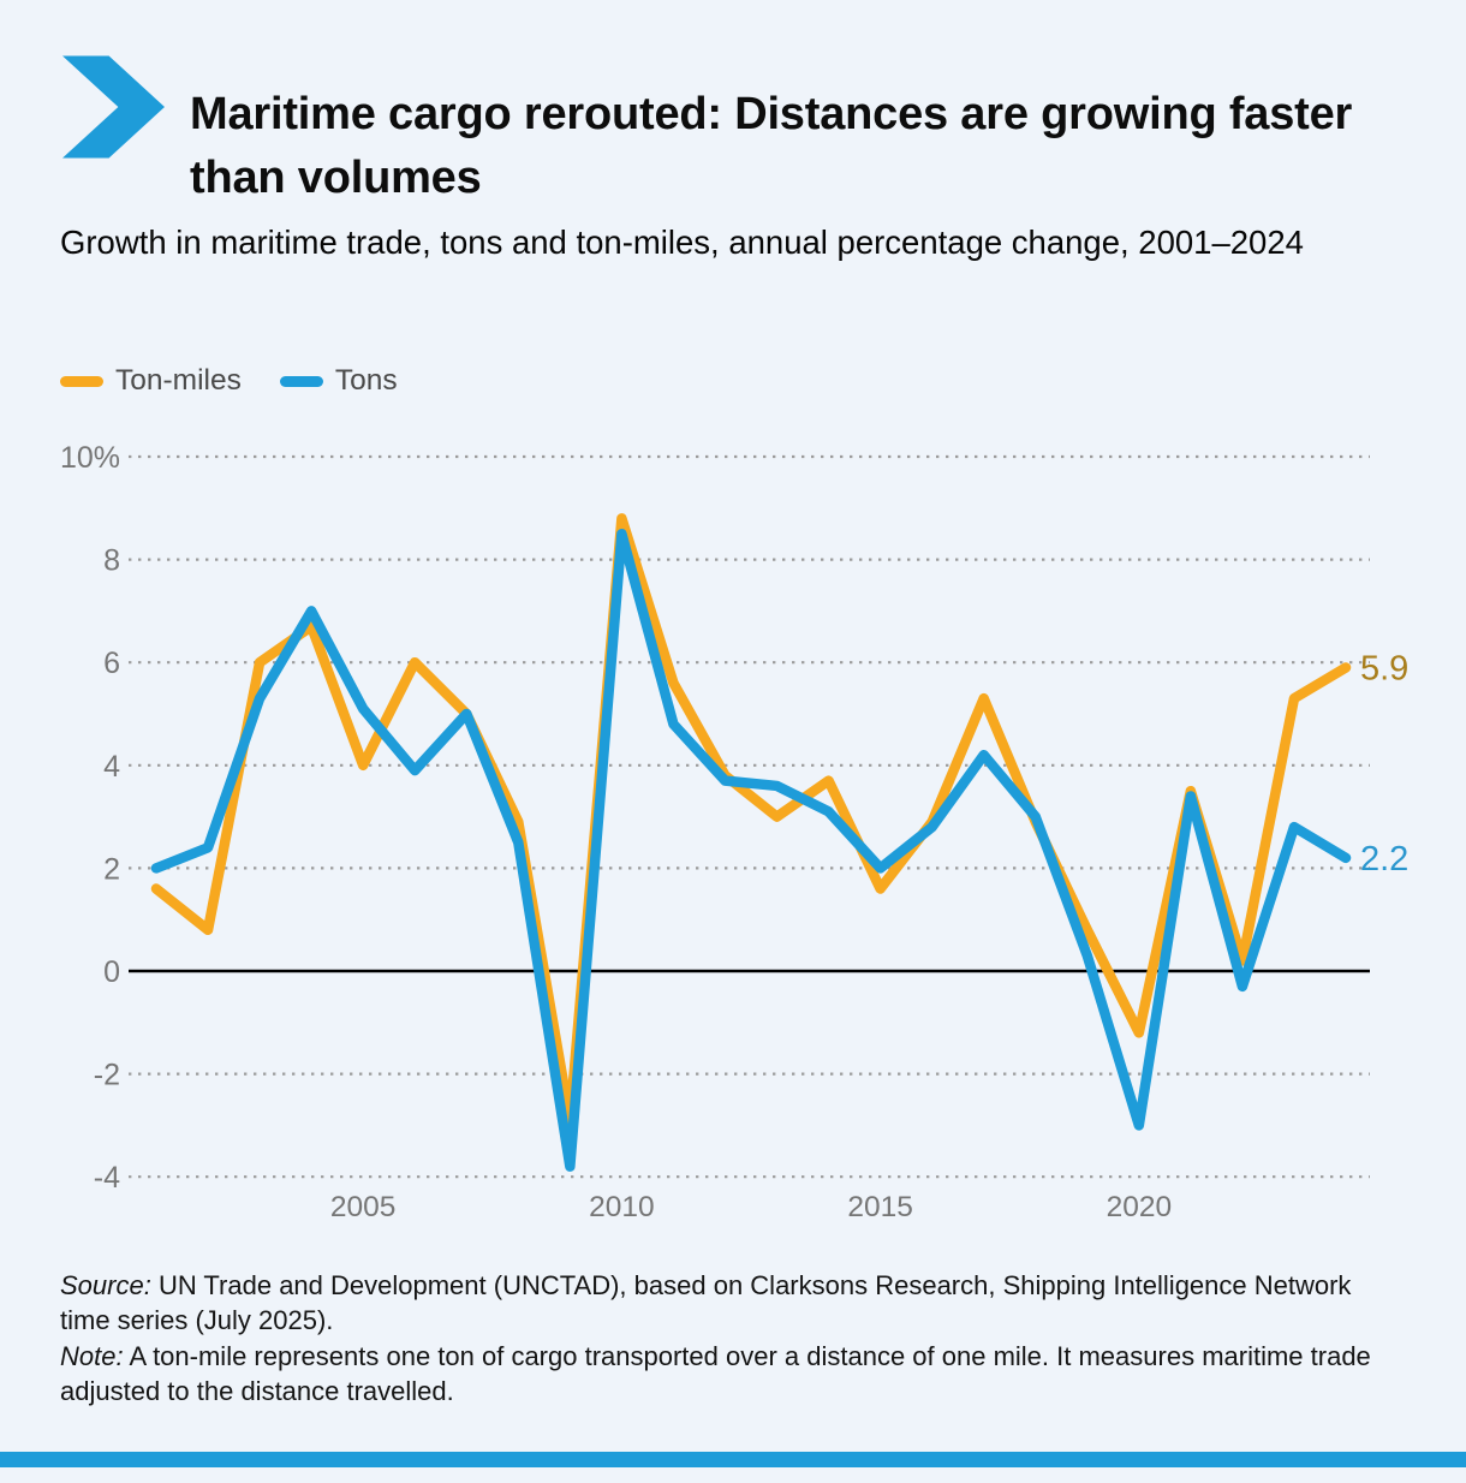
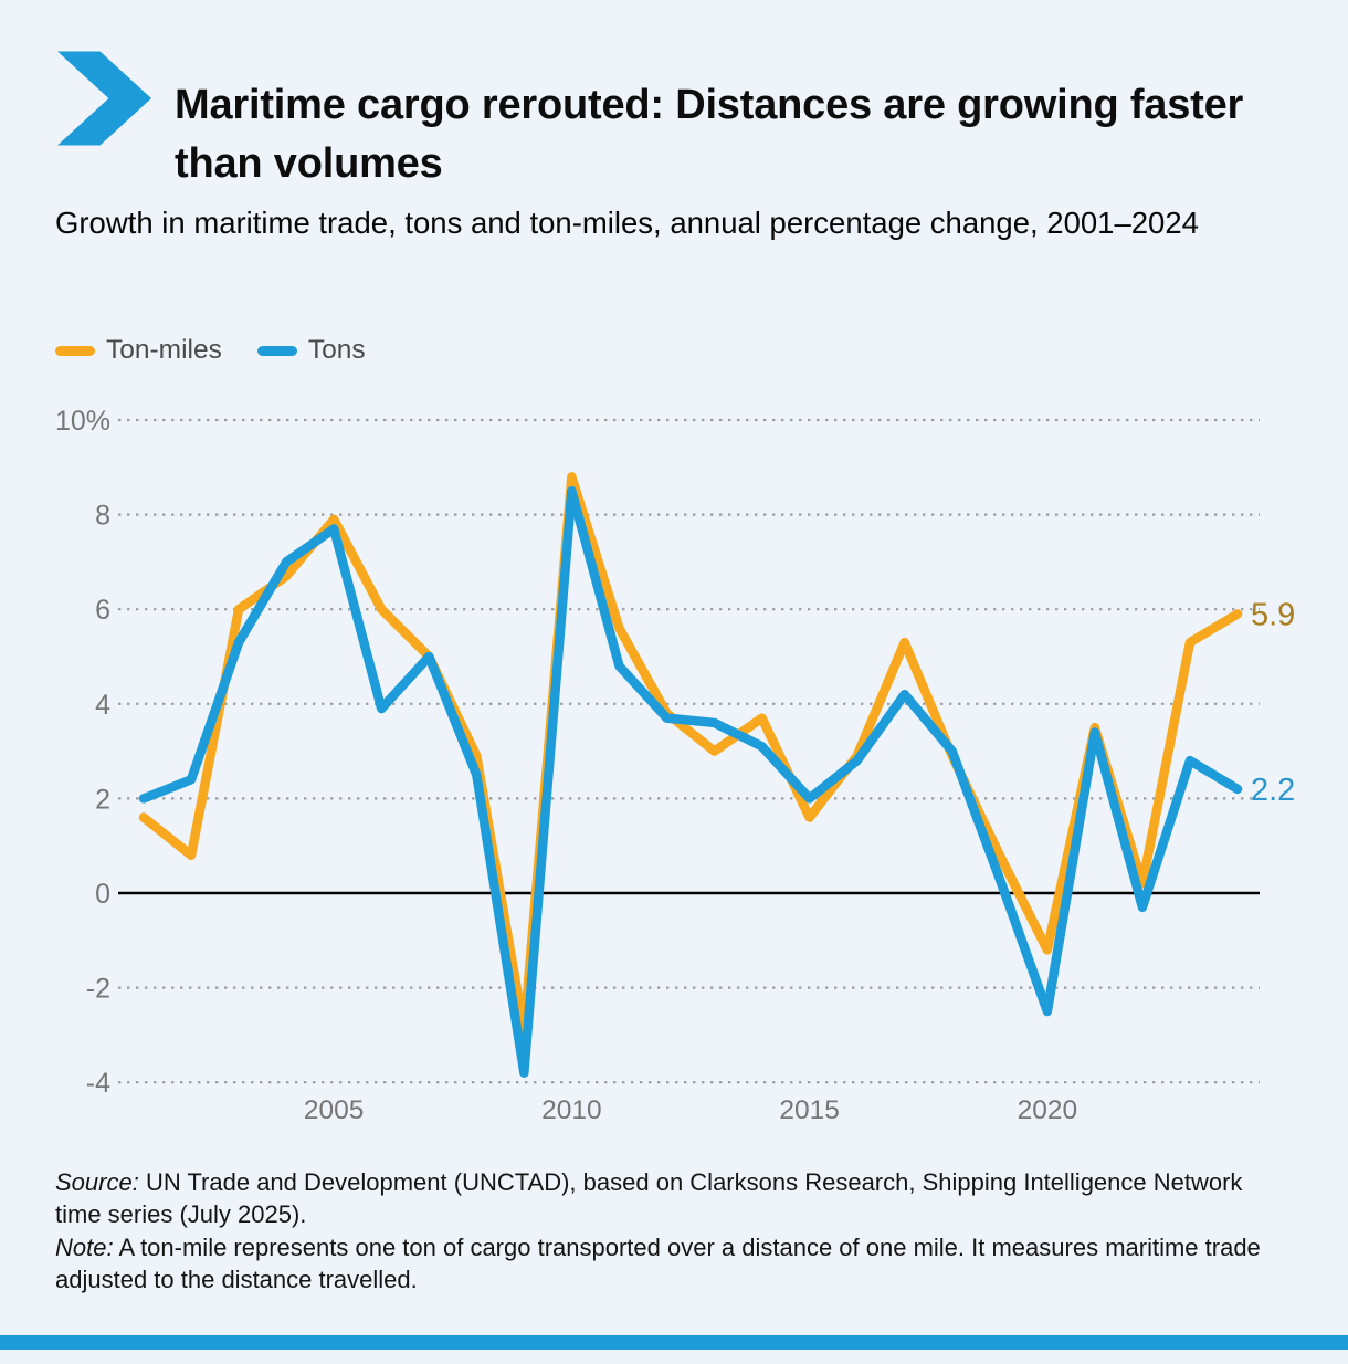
Ton-miles/2005: 4.0% -> 7.9%
Tons/2005: 5.1% -> 7.7%
Tons/2020: -3.0% -> -2.5%
